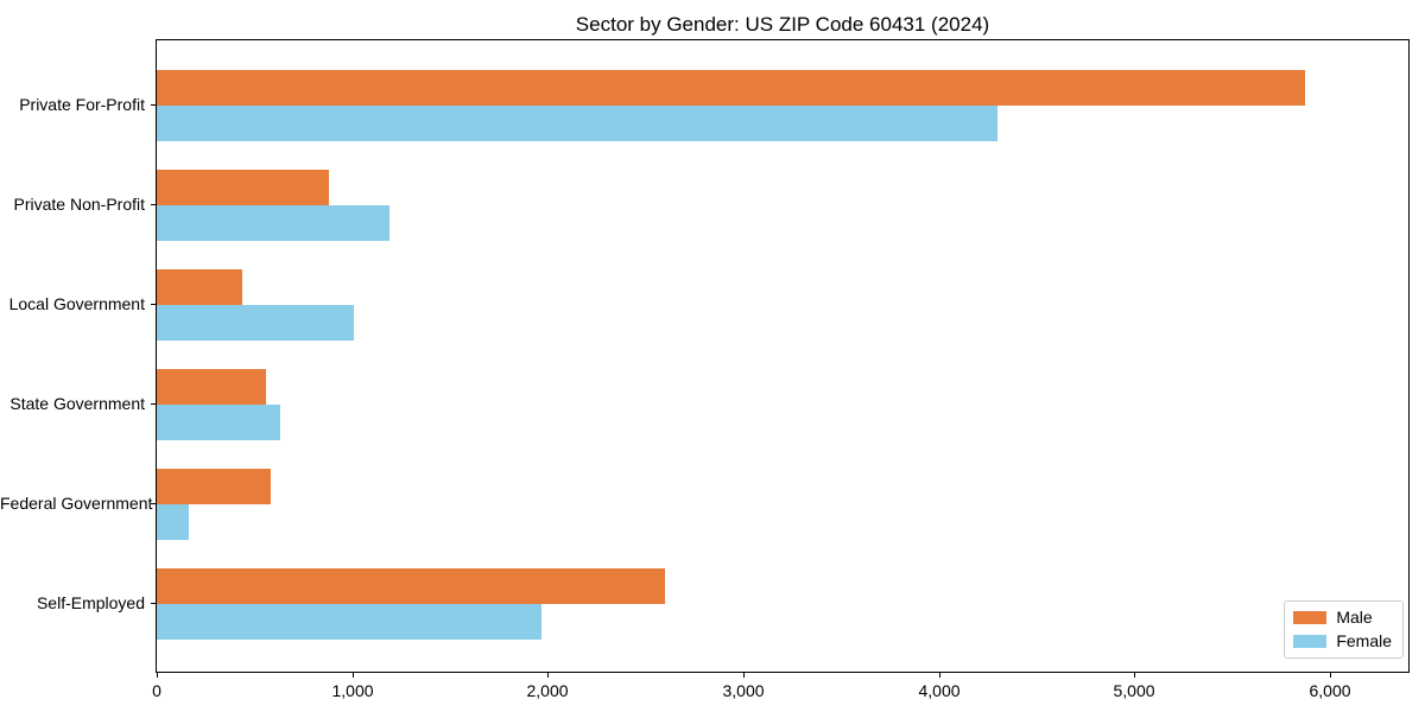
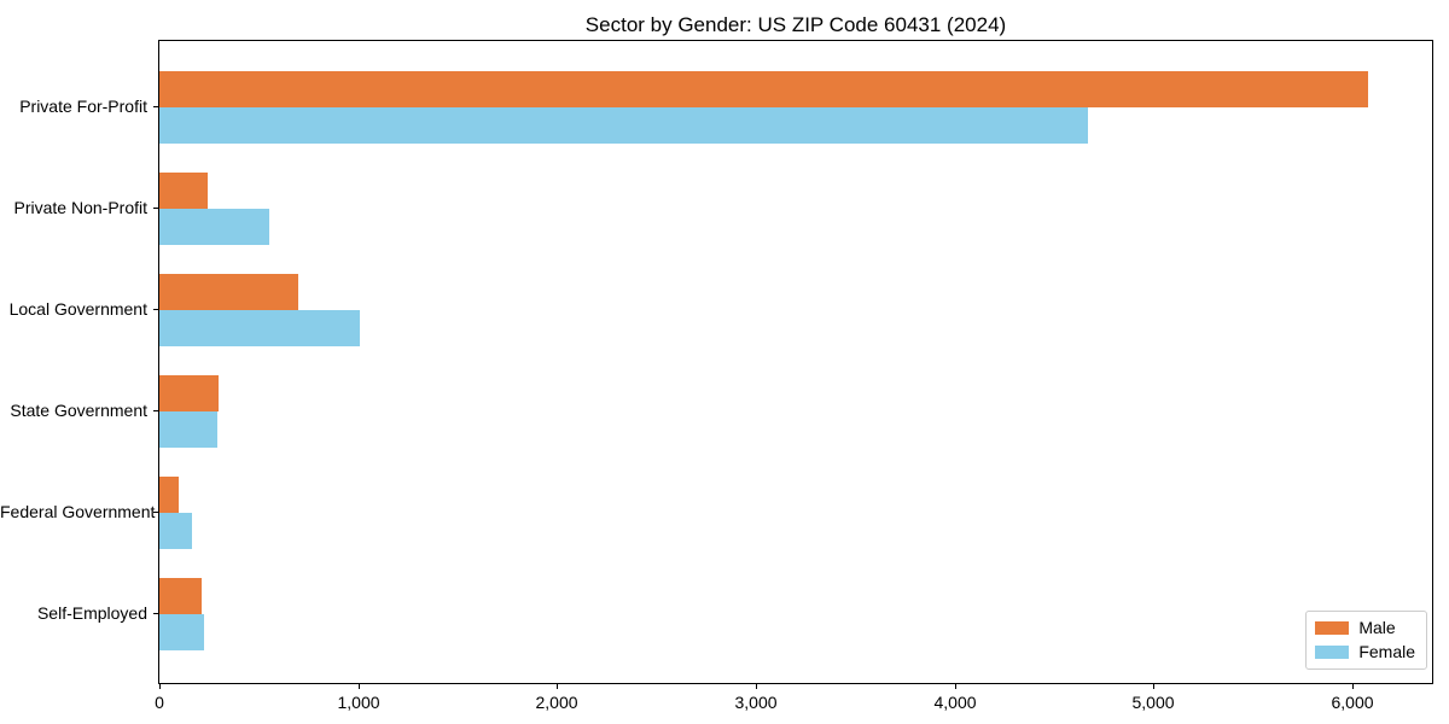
Male/Private For-Profit: 5870 -> 6080
Female/Private For-Profit: 4300 -> 4670
Male/Private Non-Profit: 880 -> 240
Female/Private Non-Profit: 1190 -> 550
Male/Local Government: 440 -> 700
Male/State Government: 560 -> 300
Female/State Government: 630 -> 290
Male/Federal Government: 580 -> 100
Male/Self-Employed: 2600 -> 220
Female/Self-Employed: 1970 -> 220
